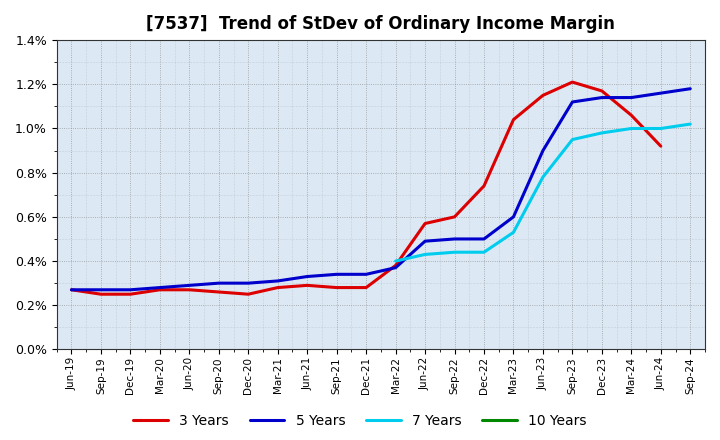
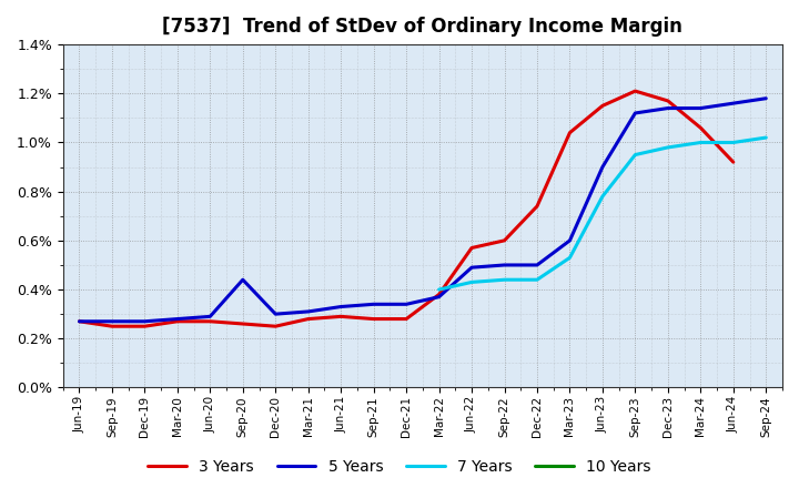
5 Years/Sep-20: 0.30% -> 0.44%
